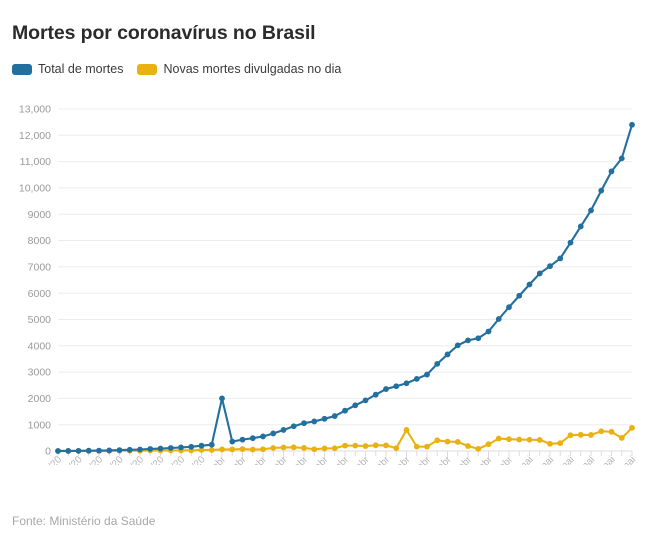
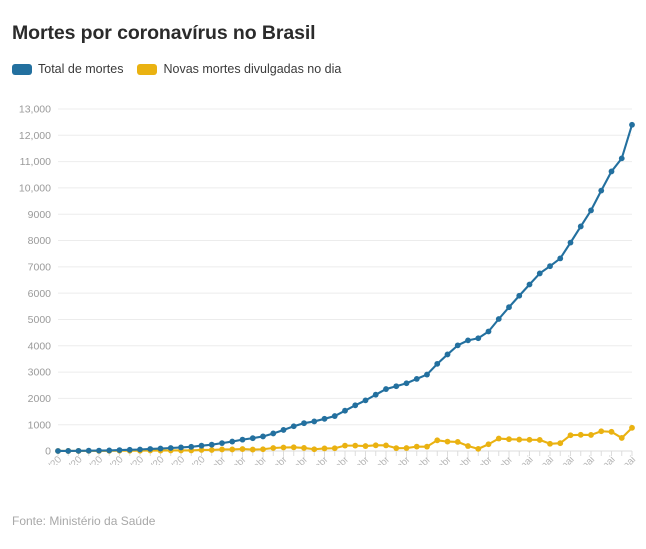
Total de mortes/2/abr: 2000 -> 300
Novas mortes divulgadas no dia/20/abr: 800 -> 100
